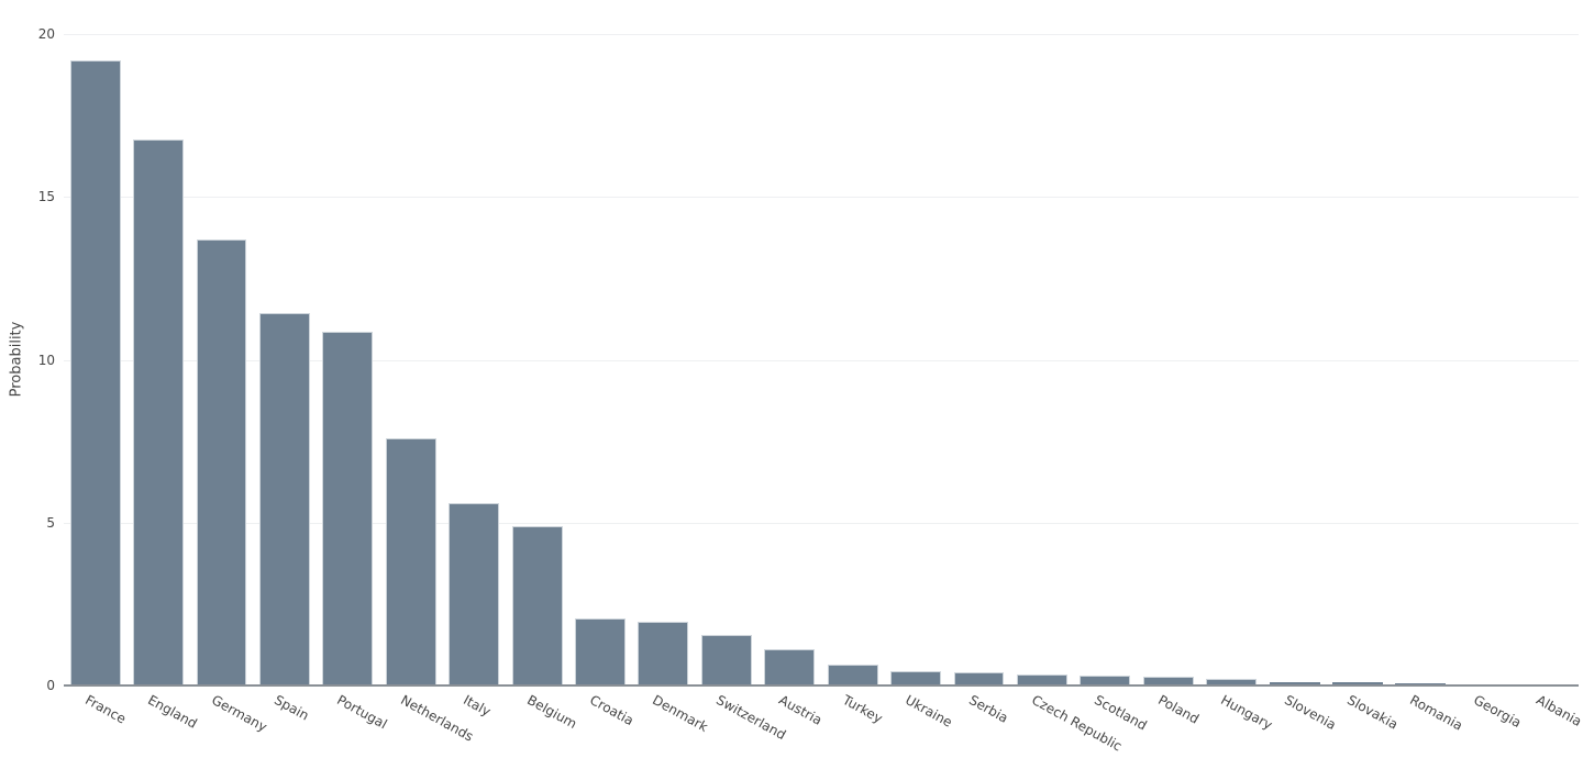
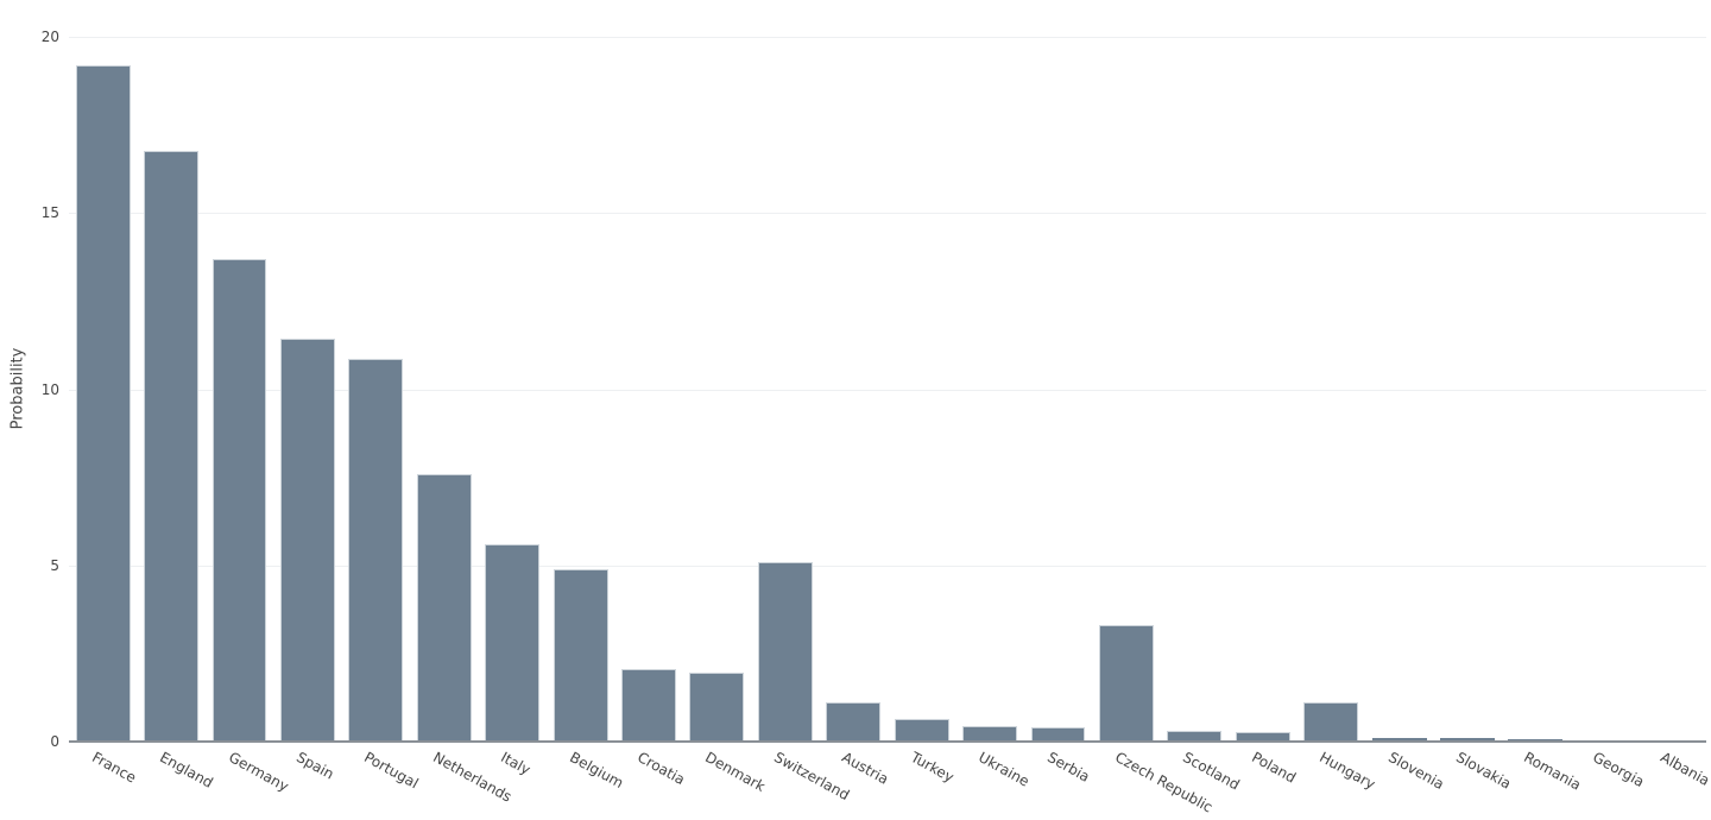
Switzerland: 1.6 -> 5.1
Czech Republic: 0.3 -> 3.3
Hungary: 0.2 -> 1.1
